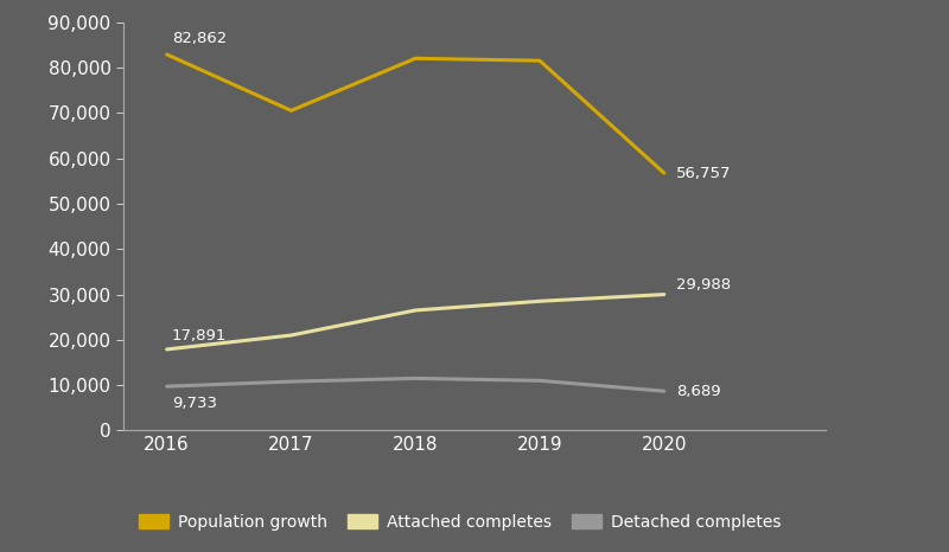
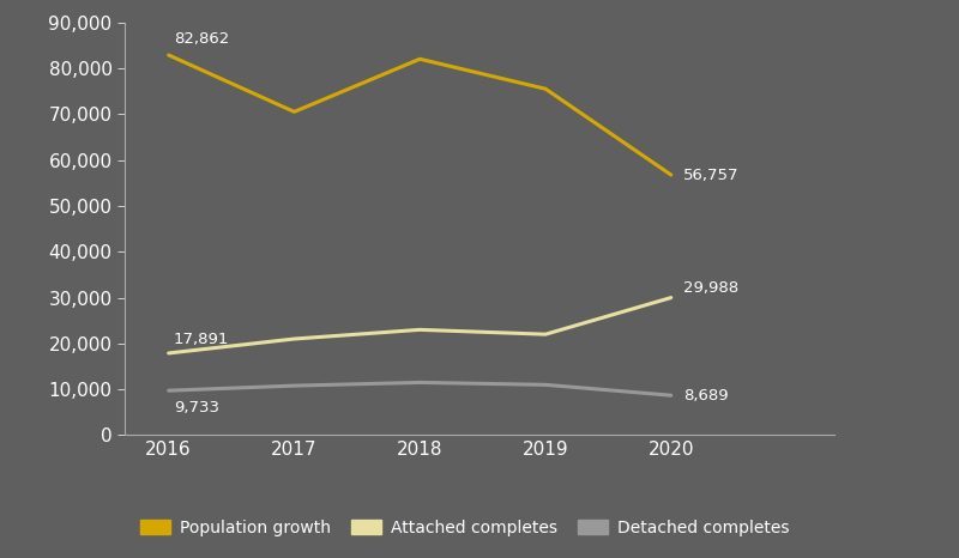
Attached completes/2018: 26,500 -> 23,000
Population growth/2019: 81,500 -> 75,500
Attached completes/2019: 28,500 -> 22,000
